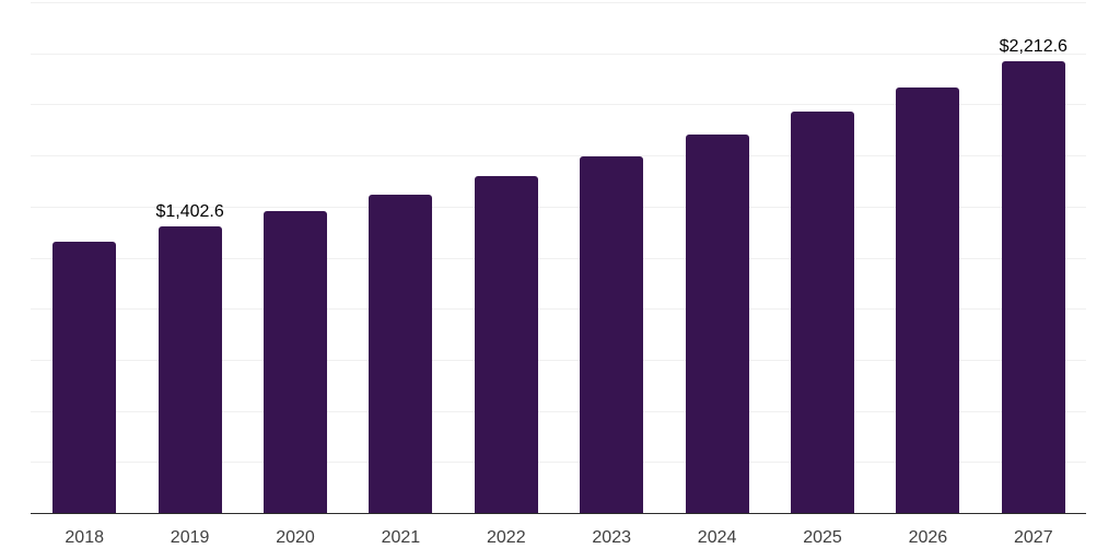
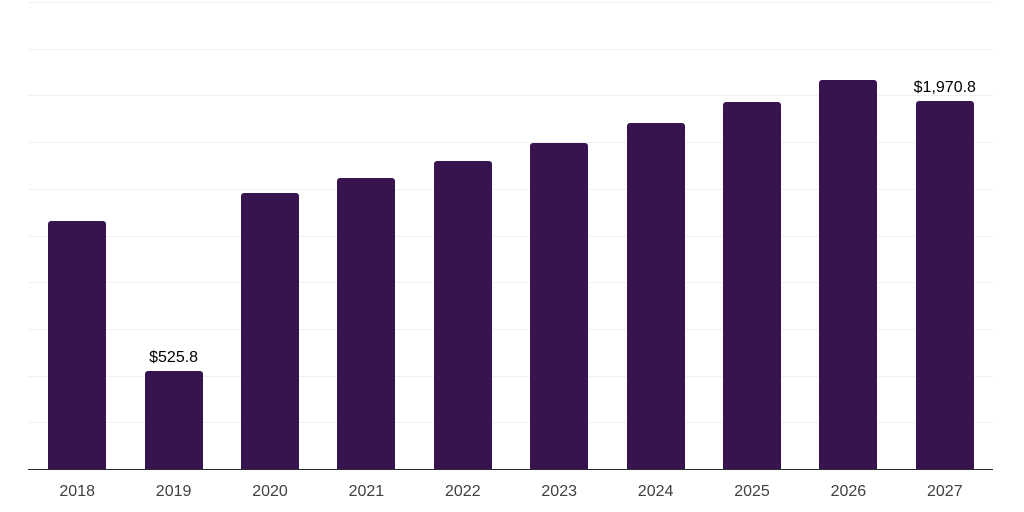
2019: $1,402.6 -> $525.8
2027: $2,212.6 -> $1,970.8
